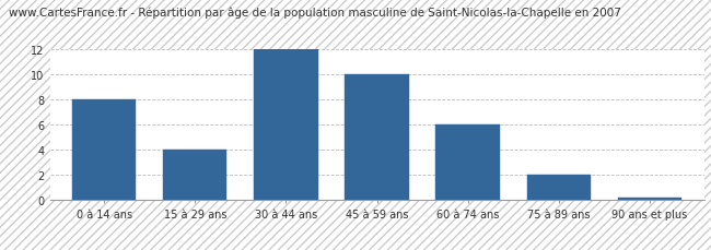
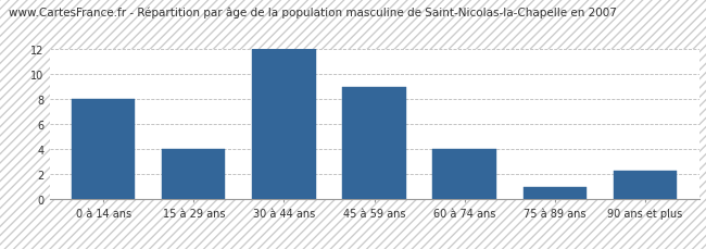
45 à 59 ans: 10.0 -> 9.0
60 à 74 ans: 6.0 -> 4.0
75 à 89 ans: 2.0 -> 1.0
90 ans et plus: 0.2 -> 2.3
